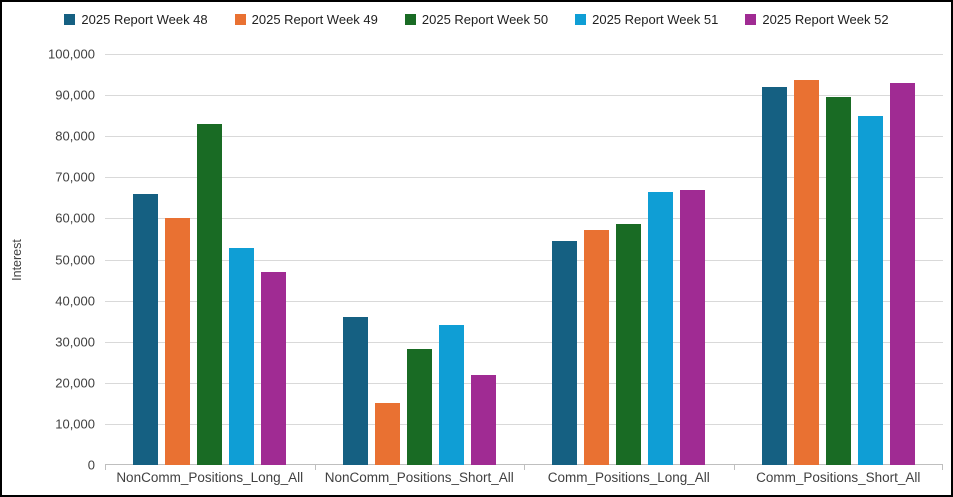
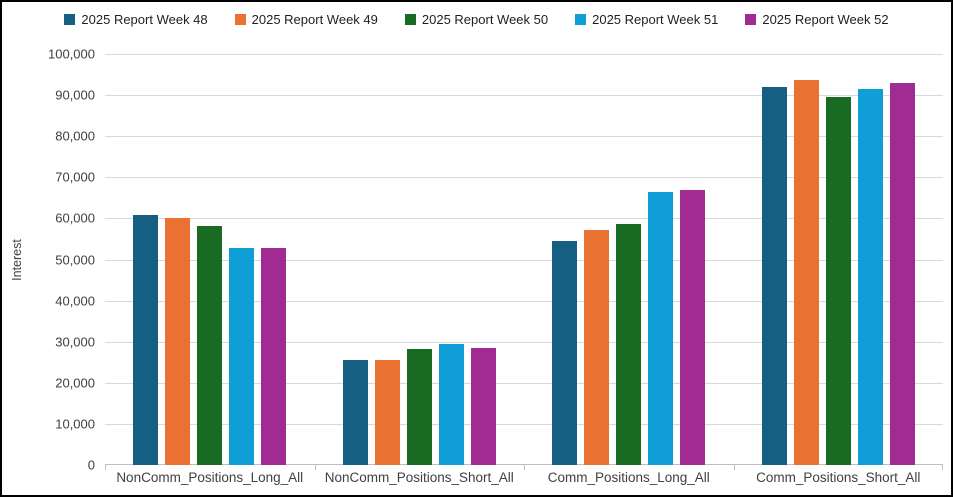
2025 Report Week 48/NonComm_Positions_Long_All: 66000 -> 61000
2025 Report Week 50/NonComm_Positions_Long_All: 83000 -> 58000
2025 Report Week 52/NonComm_Positions_Long_All: 47000 -> 53000
2025 Report Week 48/NonComm_Positions_Short_All: 36000 -> 26000
2025 Report Week 49/NonComm_Positions_Short_All: 15000 -> 26000
2025 Report Week 51/NonComm_Positions_Short_All: 34000 -> 29000
2025 Report Week 52/NonComm_Positions_Short_All: 22000 -> 28000
2025 Report Week 51/Comm_Positions_Short_All: 85000 -> 91000
